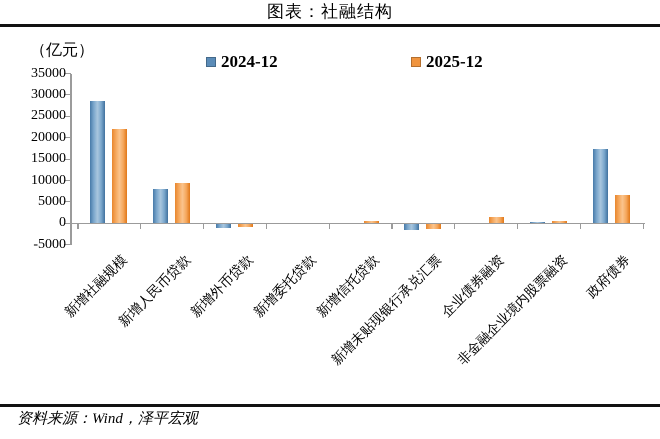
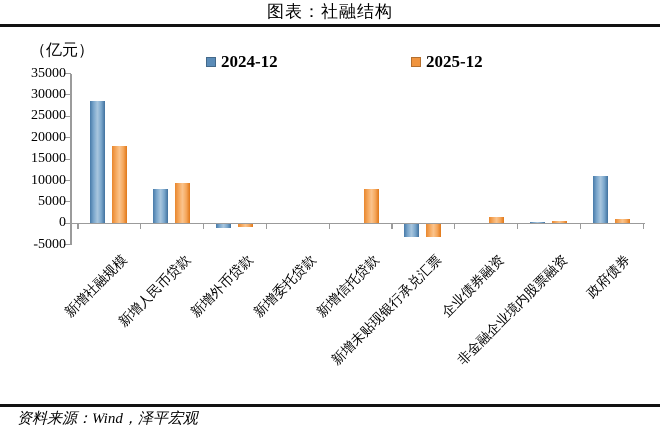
2025-12/新增社融规模: 22000 -> 18000
2025-12/新增信托贷款: 1000 -> 8000
2024-12/新增未贴现银行承兑汇票: -1000 -> -3000
2025-12/新增未贴现银行承兑汇票: -1000 -> -3000
2024-12/政府债券: 17000 -> 11000
2025-12/政府债券: 6000 -> 1000
